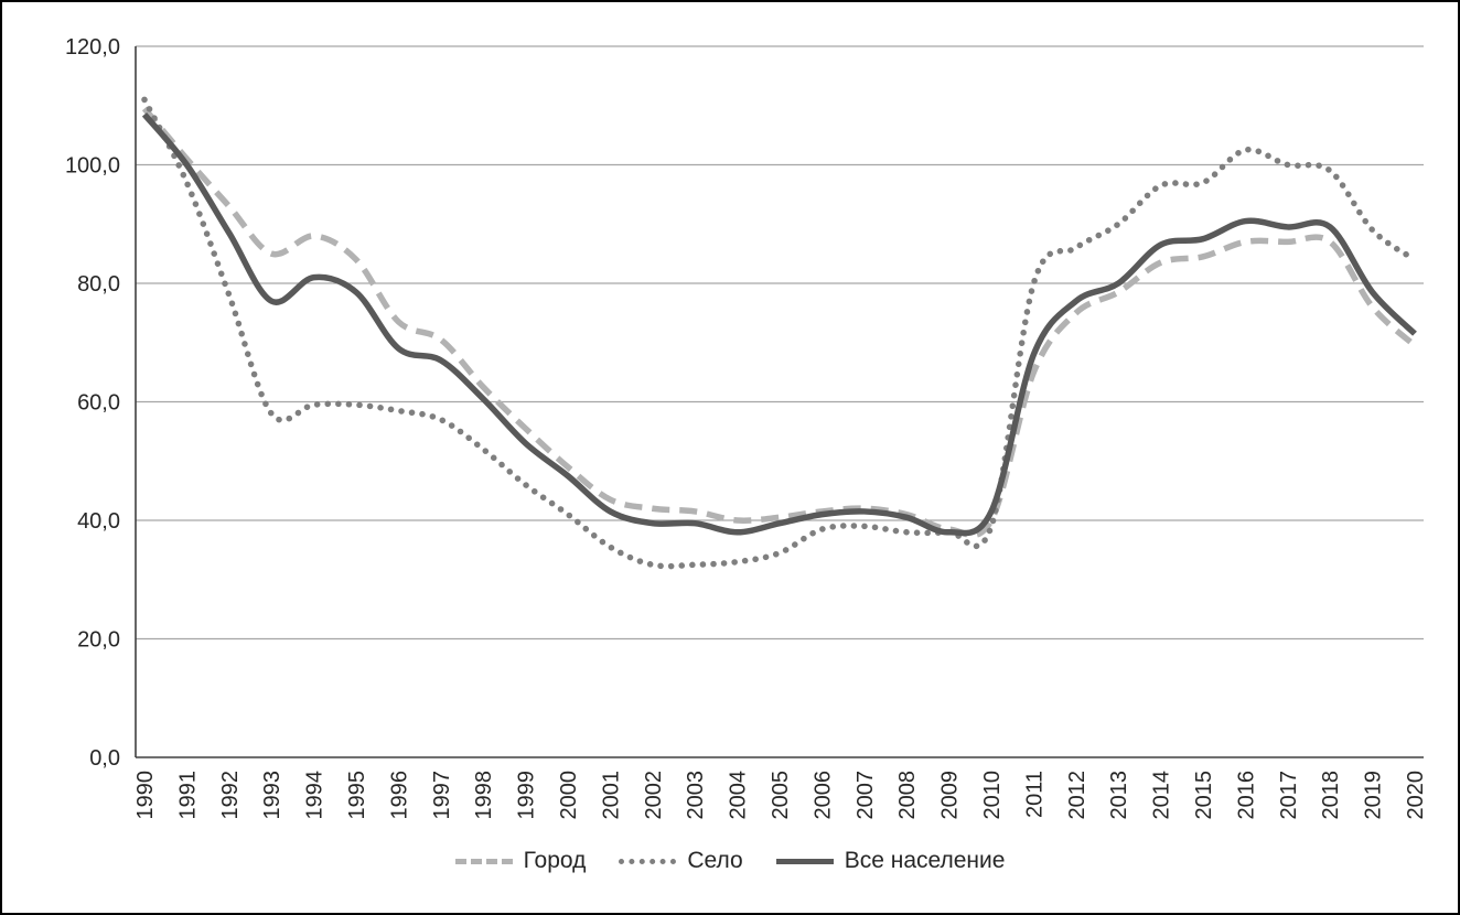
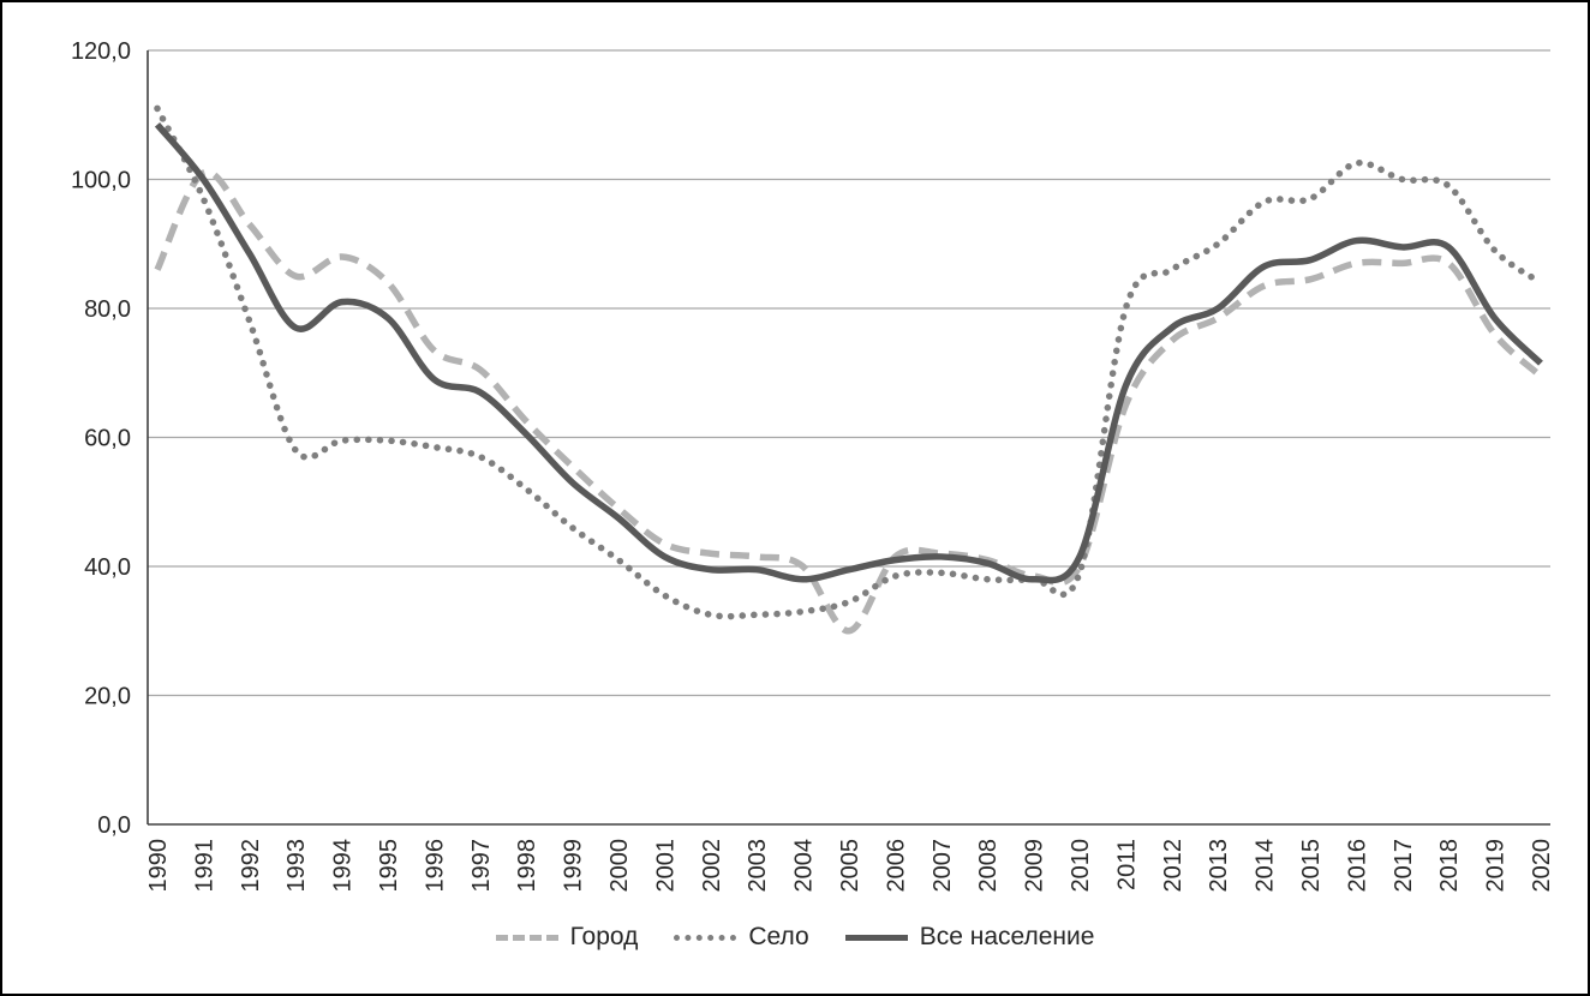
Город/1990: 110 -> 86
Город/2005: 40 -> 30
